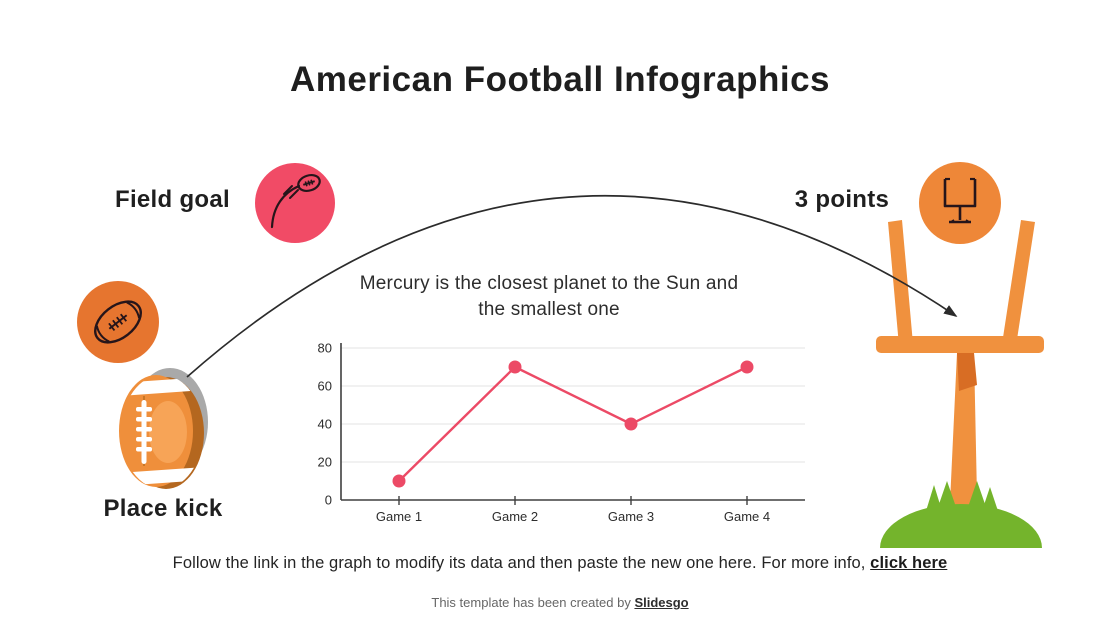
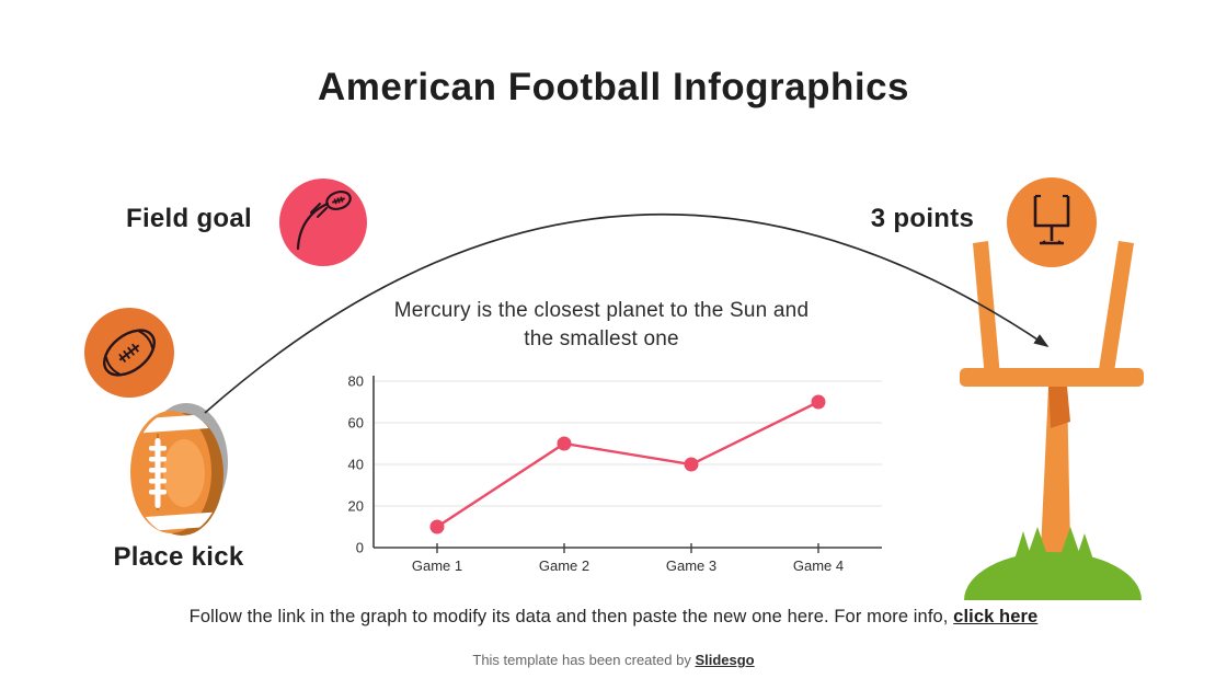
Game 2: 70 -> 50
